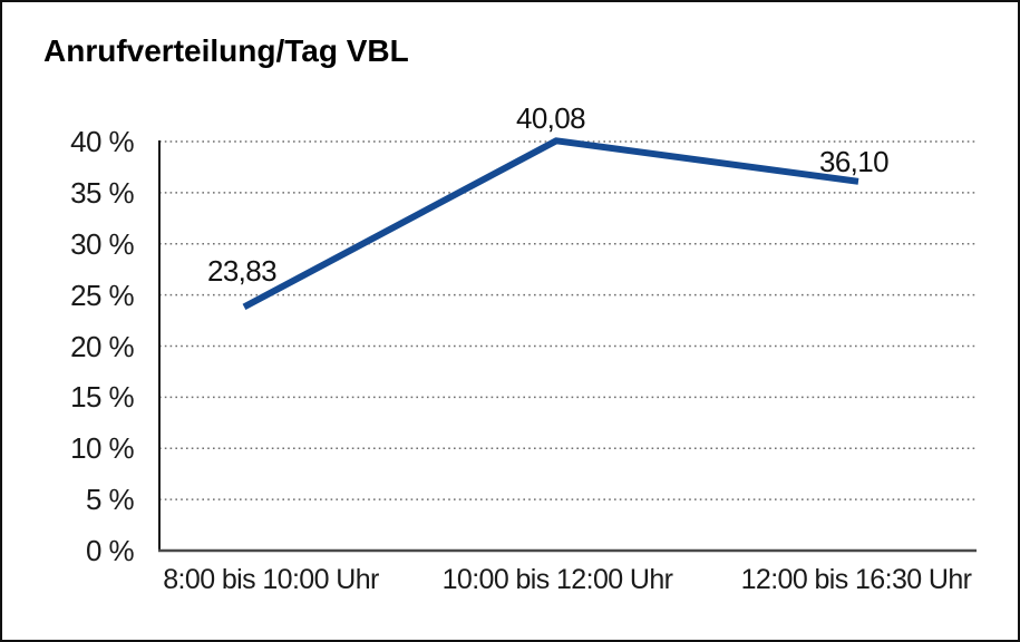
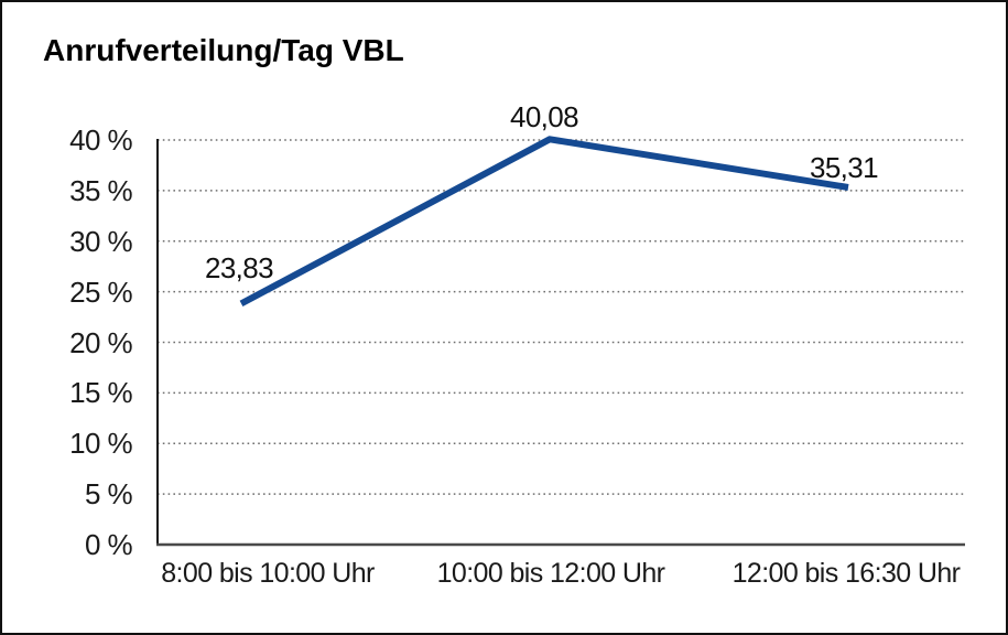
12:00 bis 16:30 Uhr: 36,10 -> 35,31
